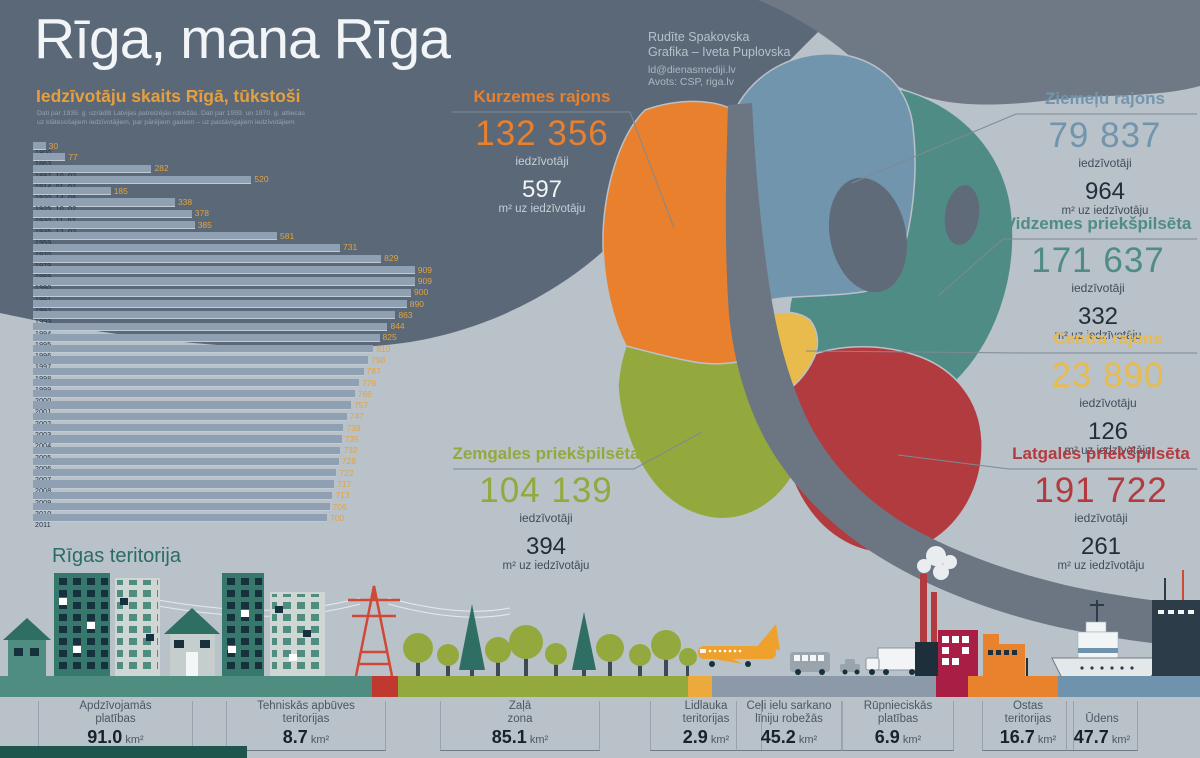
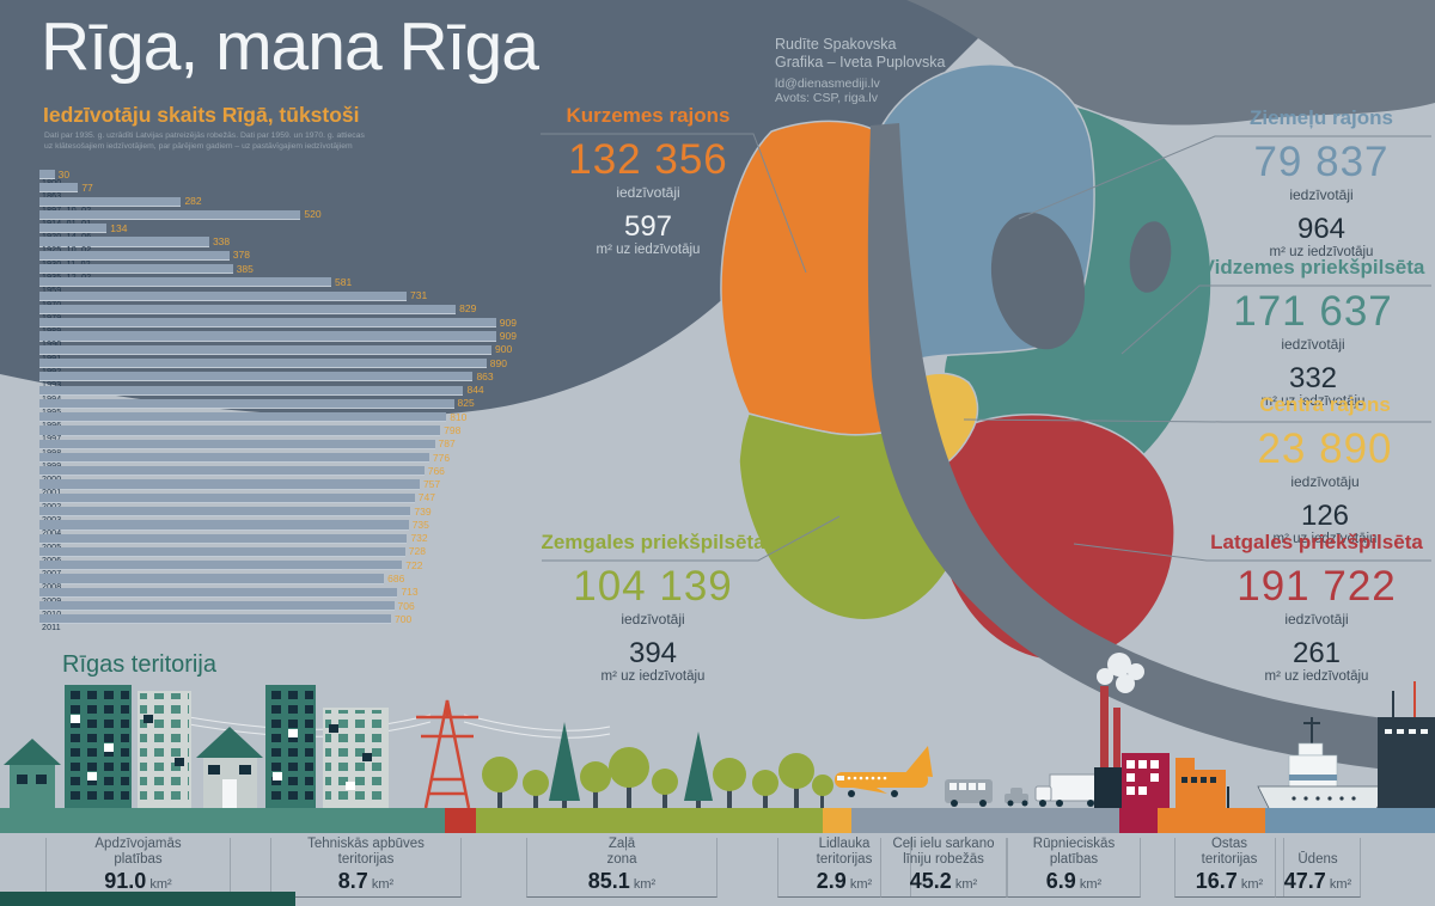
1920. 14. 06.: 185 -> 134
2008: 717 -> 686
